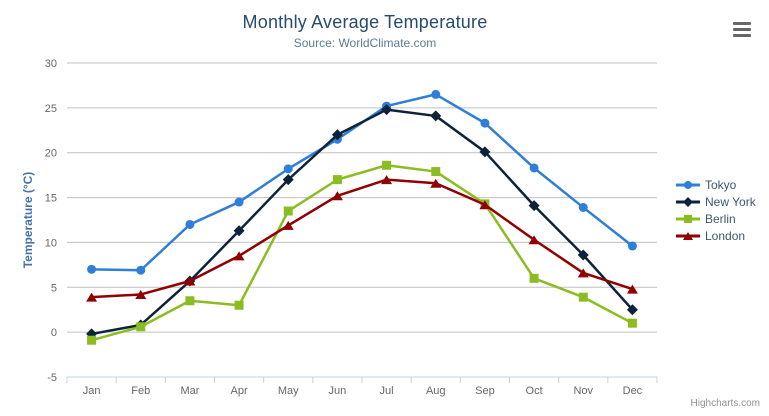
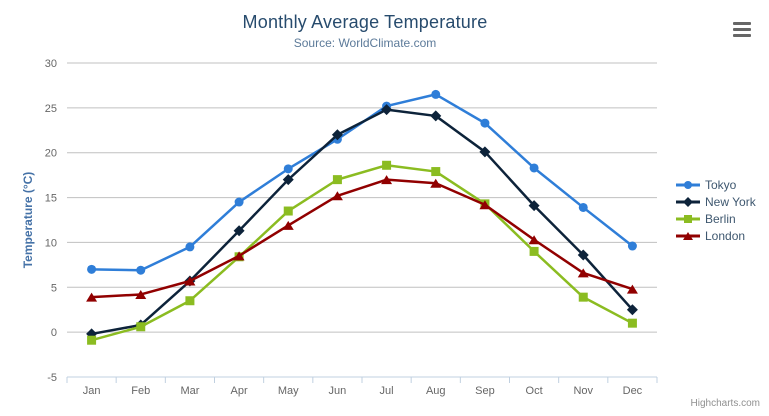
Tokyo/Mar: 12 -> 10
Berlin/Apr: 3 -> 8
Berlin/Oct: 6 -> 9
